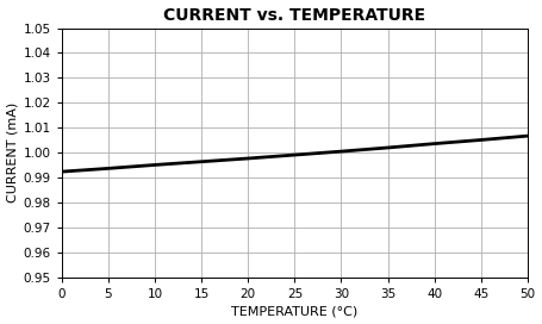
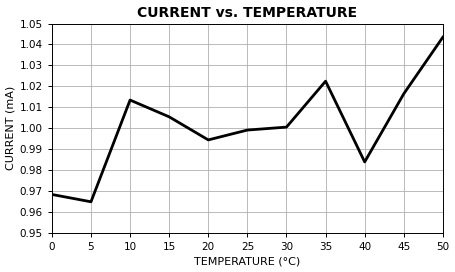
0: 0.9925 -> 0.9685
5: 0.9938 -> 0.9650
10: 0.9952 -> 1.0135
15: 0.9965 -> 1.0055
20: 0.9978 -> 0.9945
35: 1.0021 -> 1.0225
40: 1.0037 -> 0.9840
45: 1.0052 -> 1.0165
50: 1.0068 -> 1.0435
